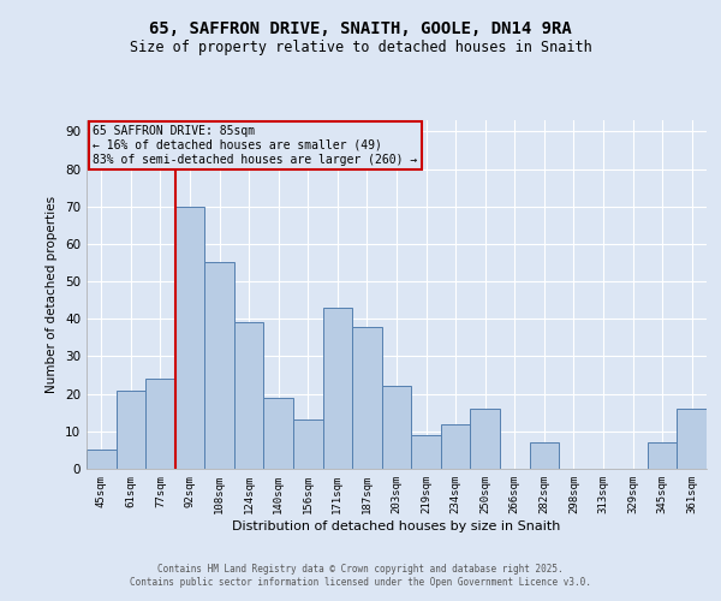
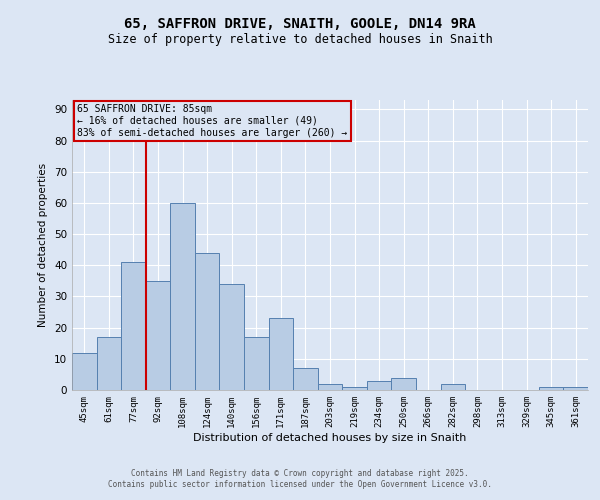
45sqm: 5 -> 12
61sqm: 21 -> 17
77sqm: 24 -> 41
92sqm: 70 -> 35
108sqm: 55 -> 60
124sqm: 39 -> 44
140sqm: 19 -> 34
156sqm: 13 -> 17
171sqm: 43 -> 23
187sqm: 38 -> 7
203sqm: 22 -> 2
219sqm: 9 -> 1
234sqm: 12 -> 3
250sqm: 16 -> 4
282sqm: 7 -> 2
345sqm: 7 -> 1
361sqm: 16 -> 1
